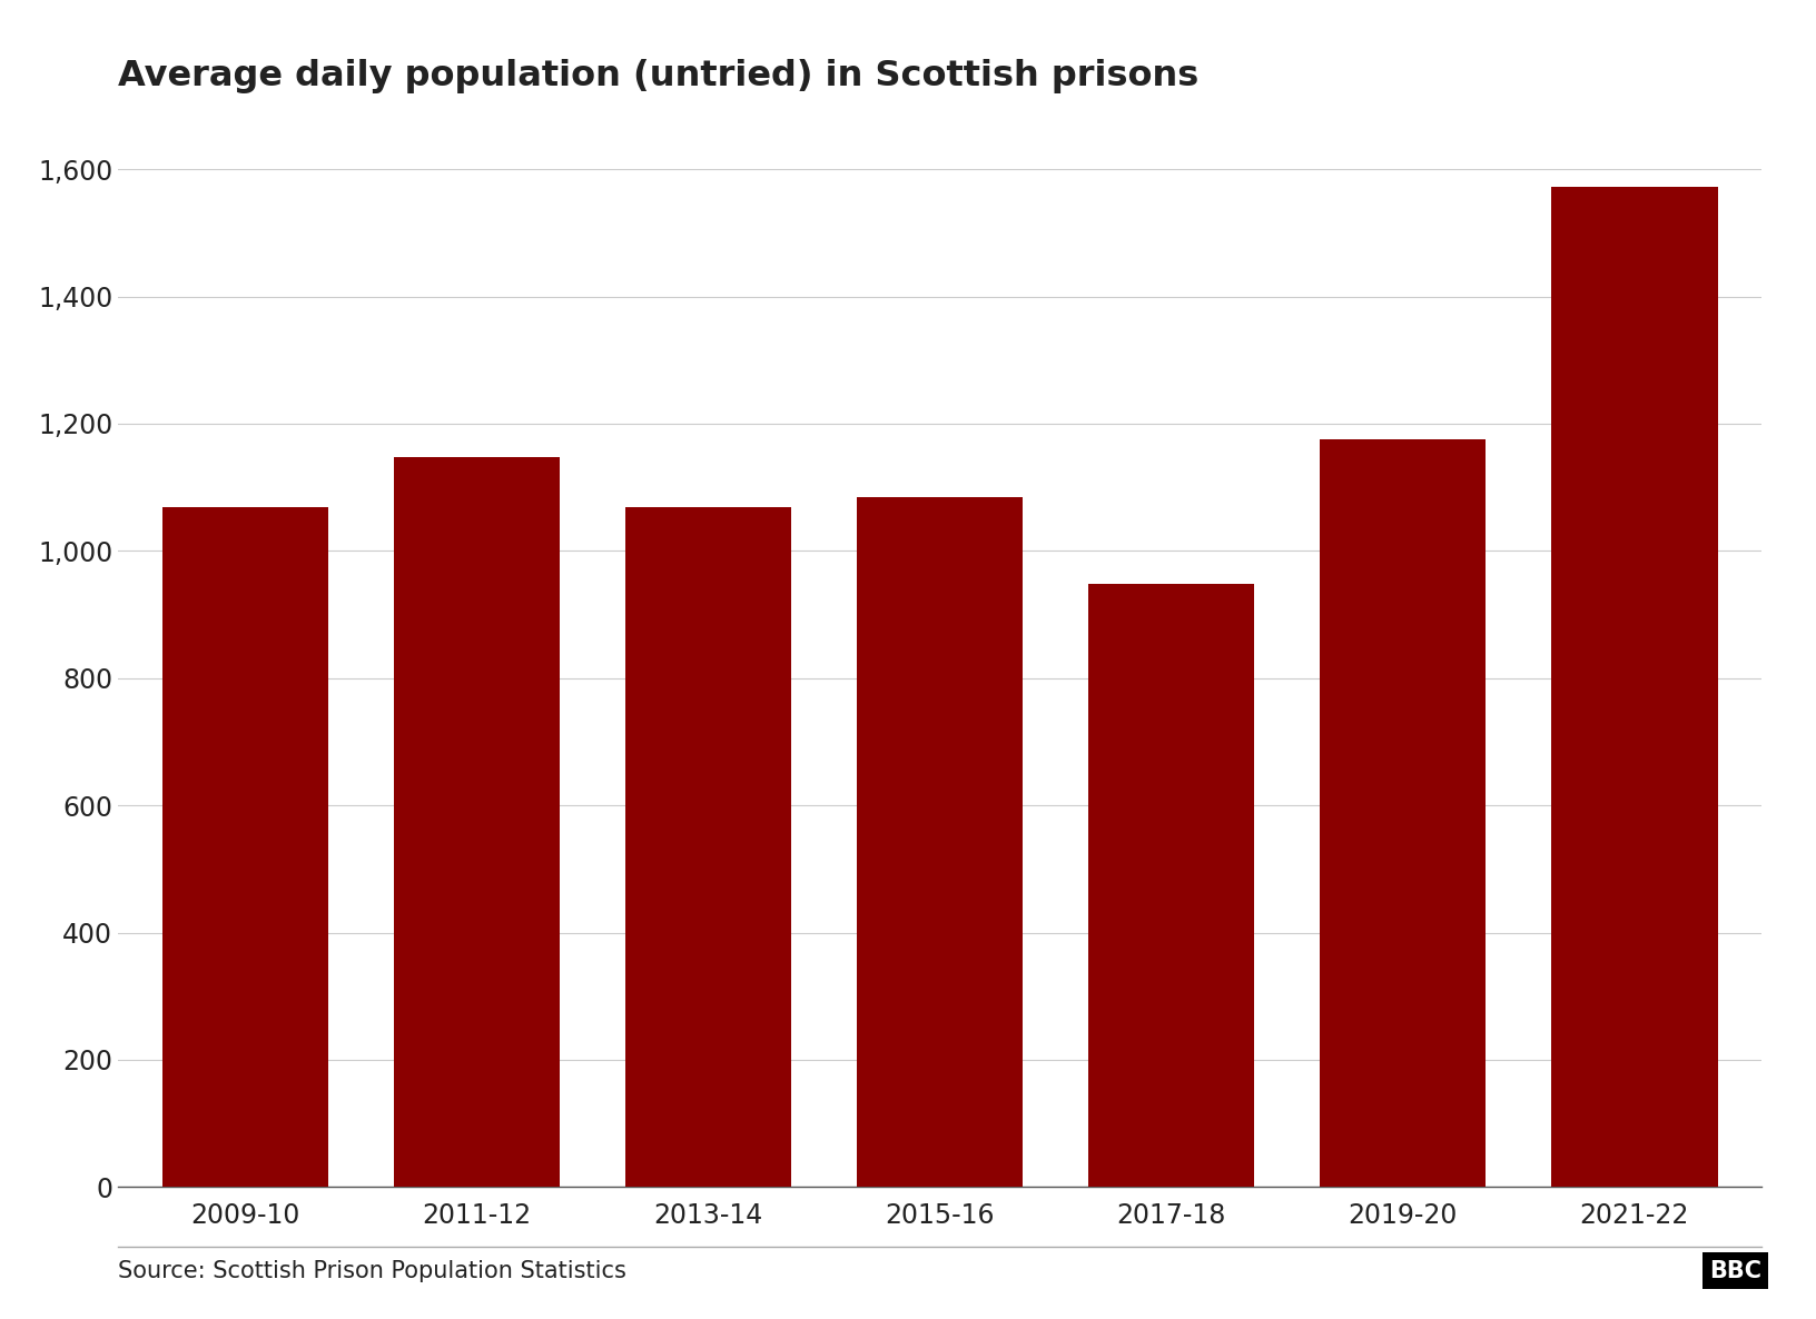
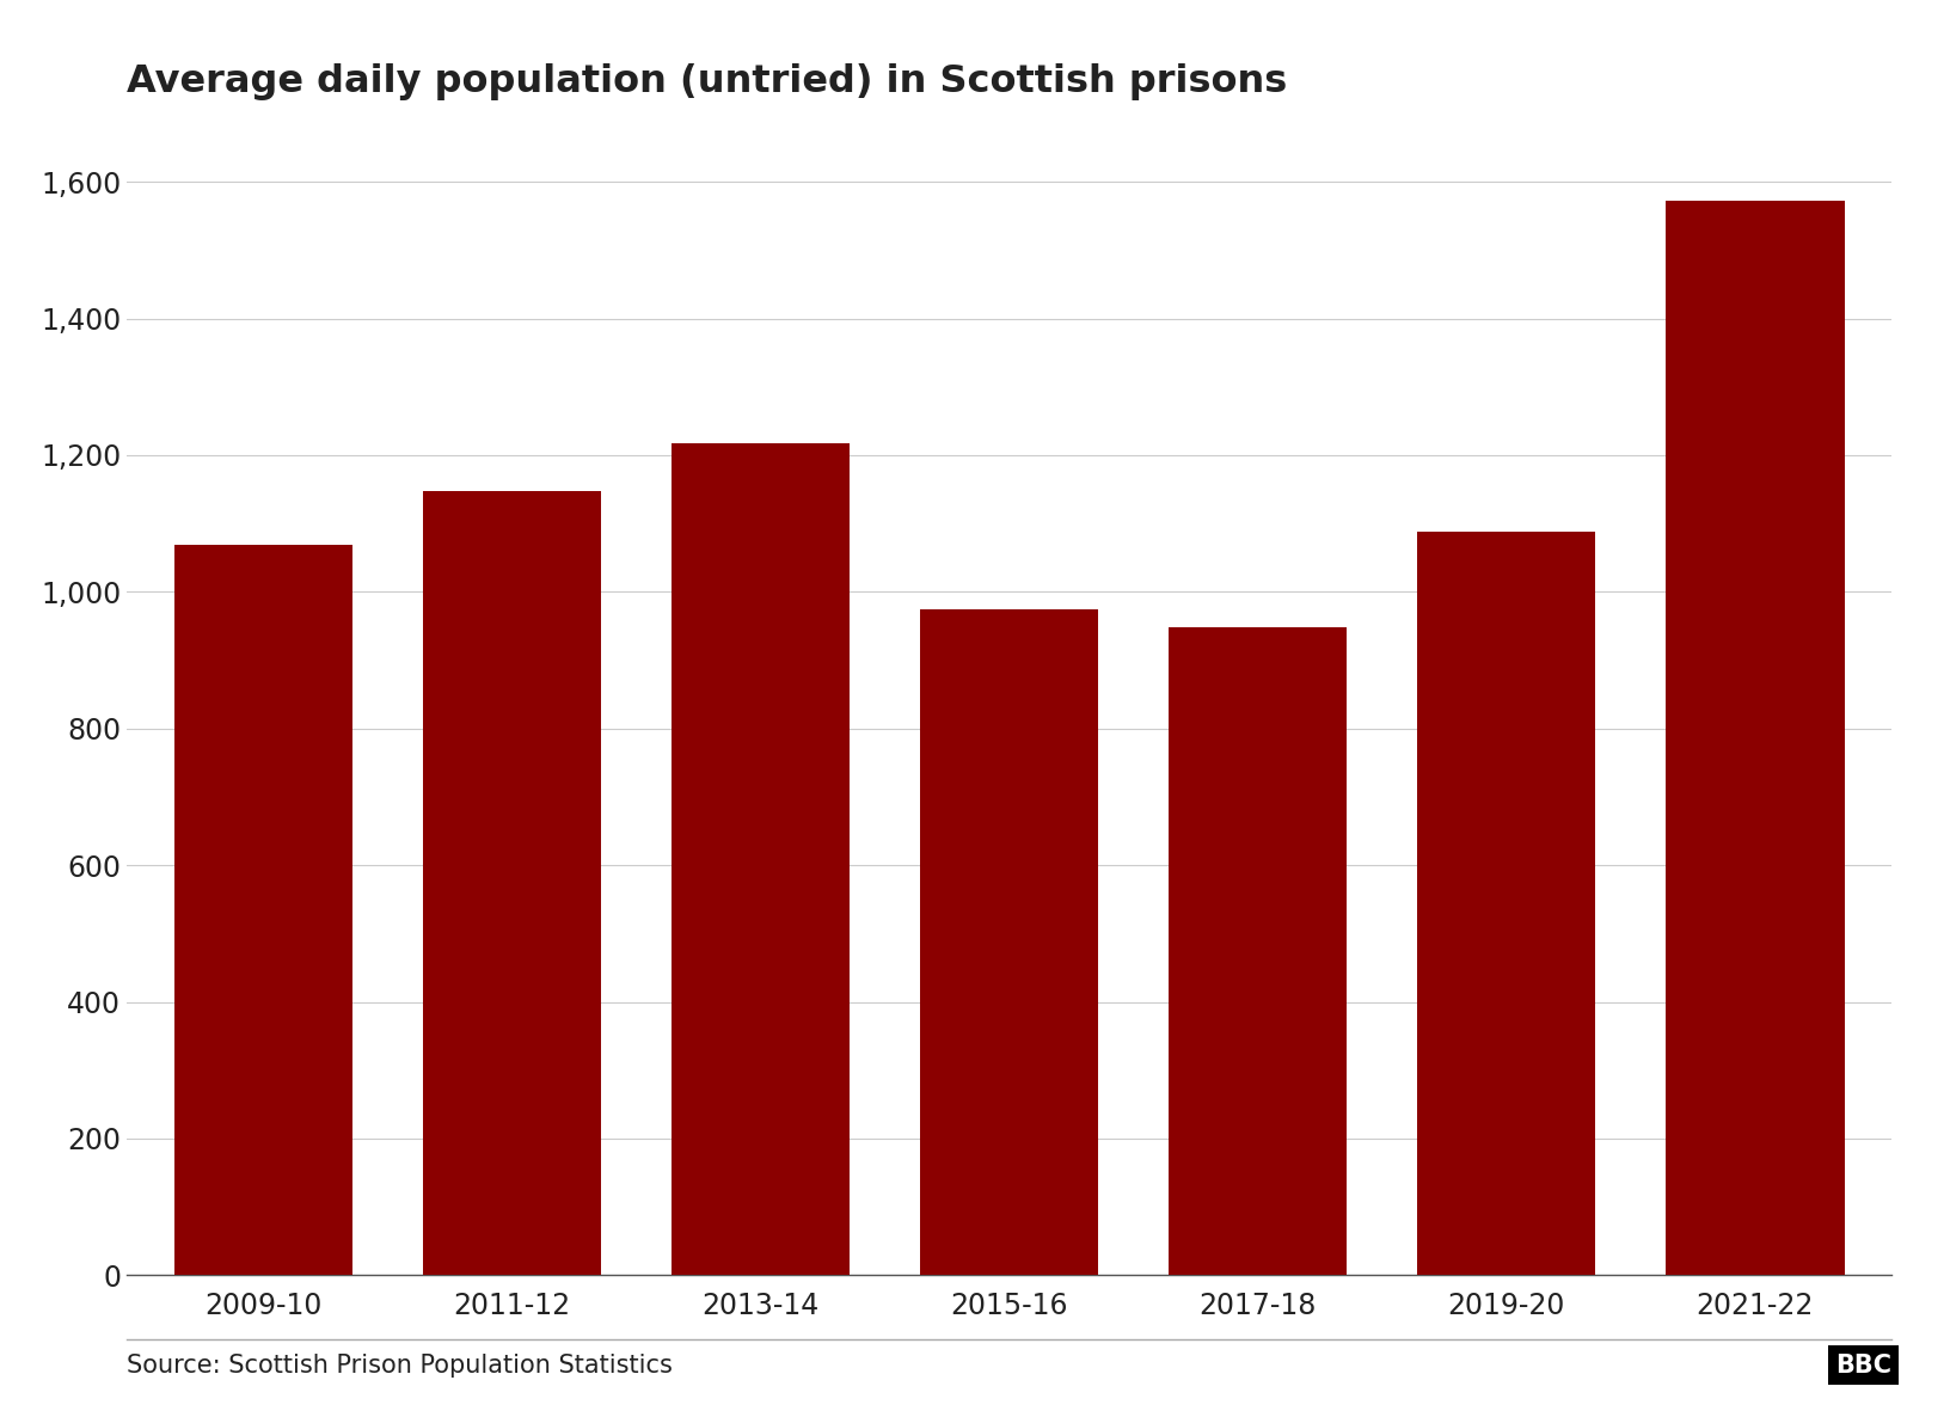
2013-14: 1,068 -> 1,218
2015-16: 1,085 -> 974
2019-20: 1,176 -> 1,088
